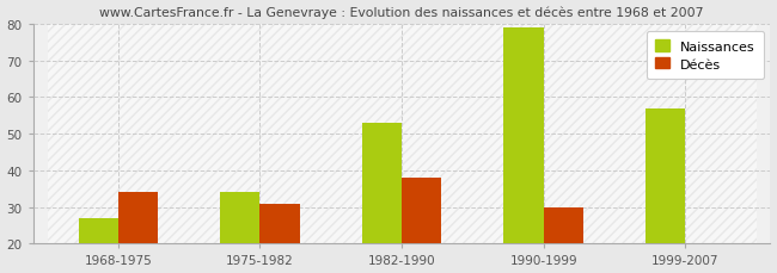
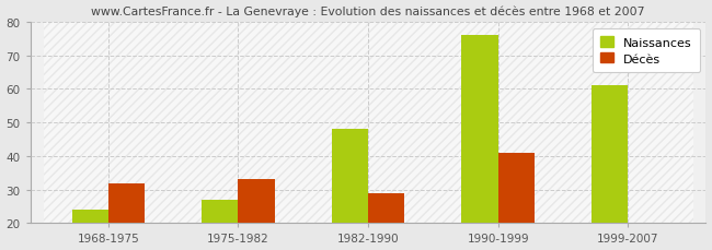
Naissances/1968-1975: 27 -> 24
Décès/1968-1975: 34 -> 32
Naissances/1975-1982: 34 -> 27
Décès/1975-1982: 31 -> 33
Naissances/1982-1990: 53 -> 48
Décès/1982-1990: 38 -> 29
Naissances/1990-1999: 79 -> 76
Décès/1990-1999: 30 -> 41
Naissances/1999-2007: 57 -> 61
